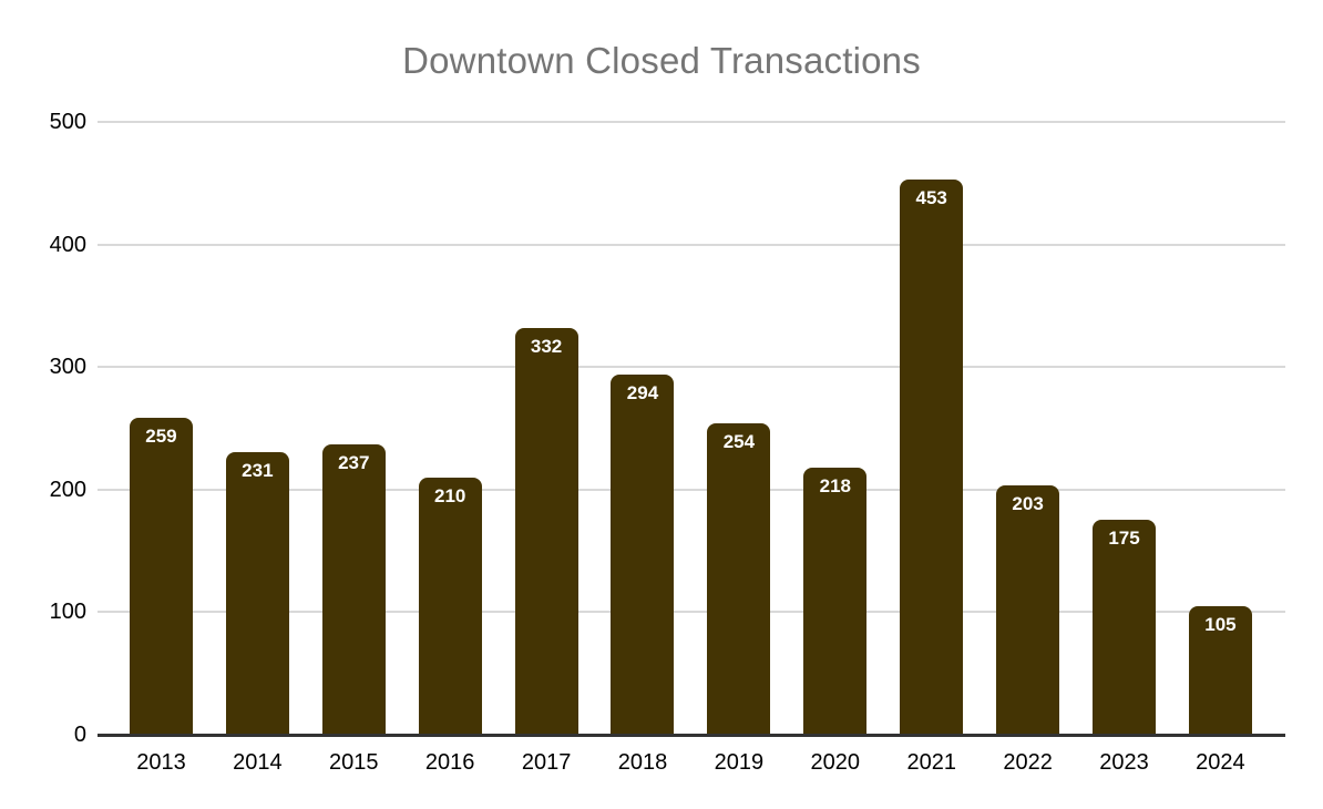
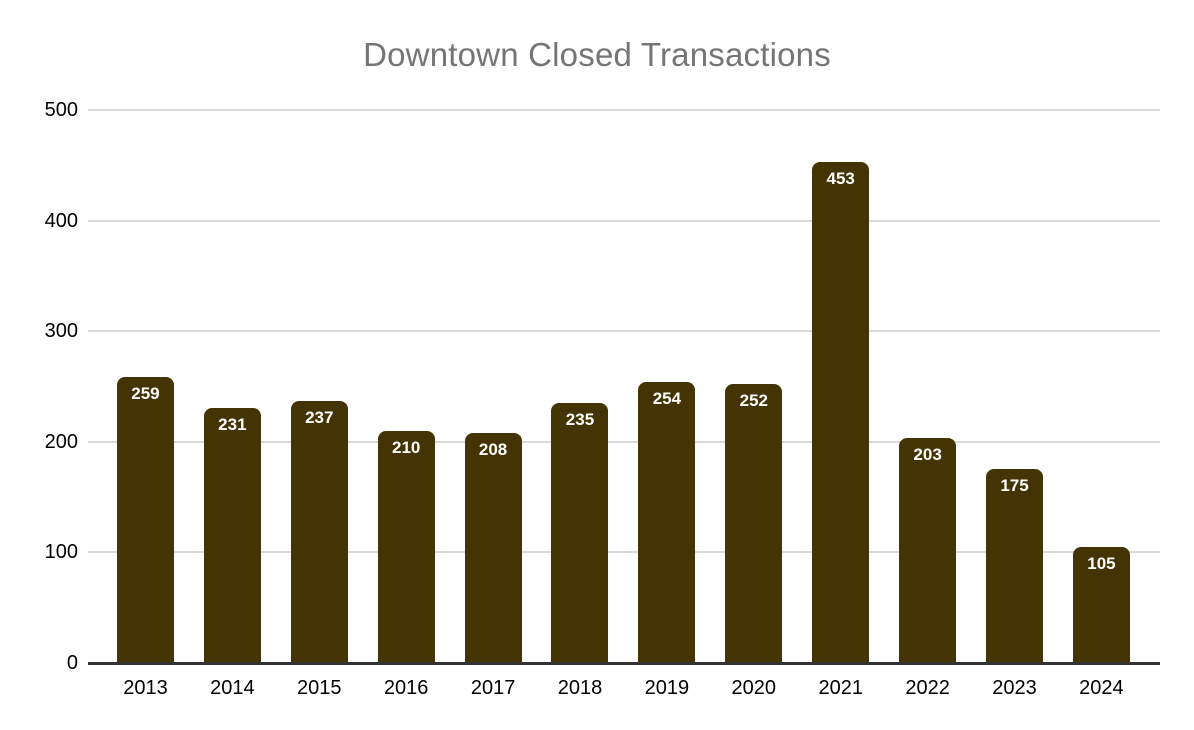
2017: 332 -> 208
2018: 294 -> 235
2020: 218 -> 252
